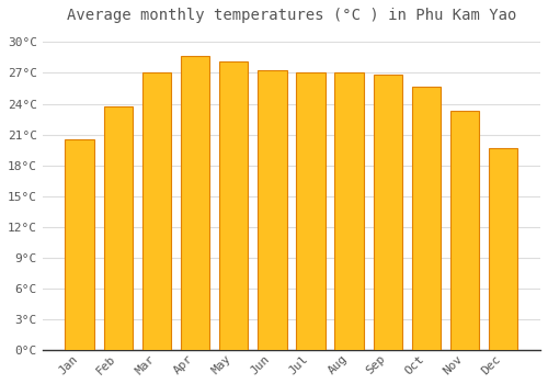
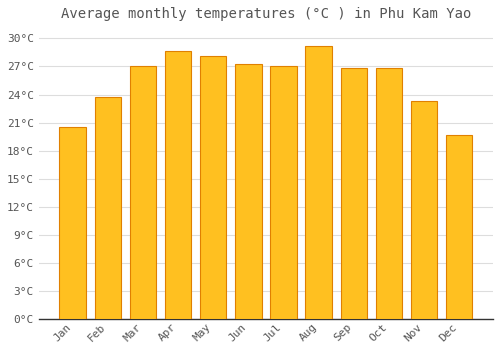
Aug: 27.1°C -> 29.2°C
Oct: 25.7°C -> 26.8°C
